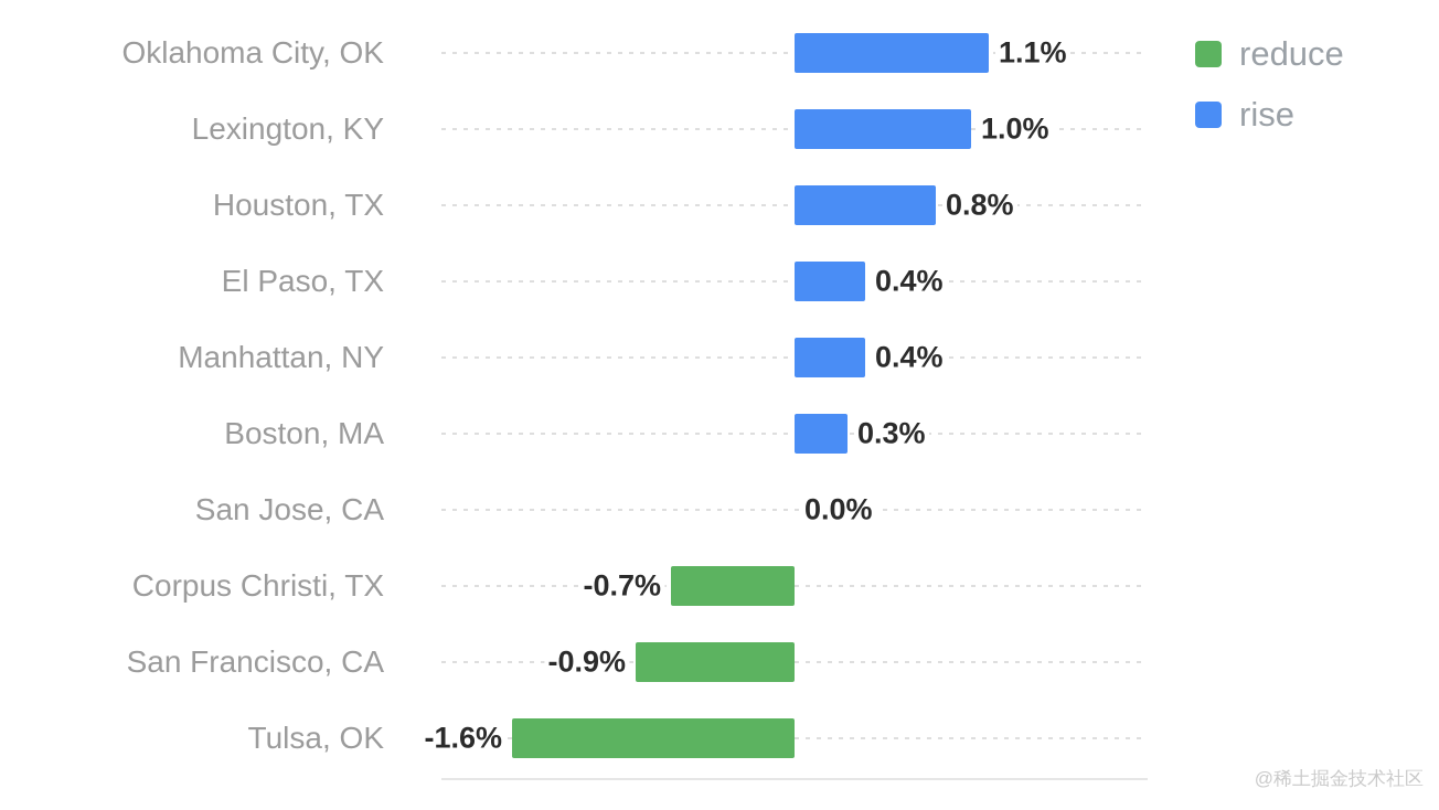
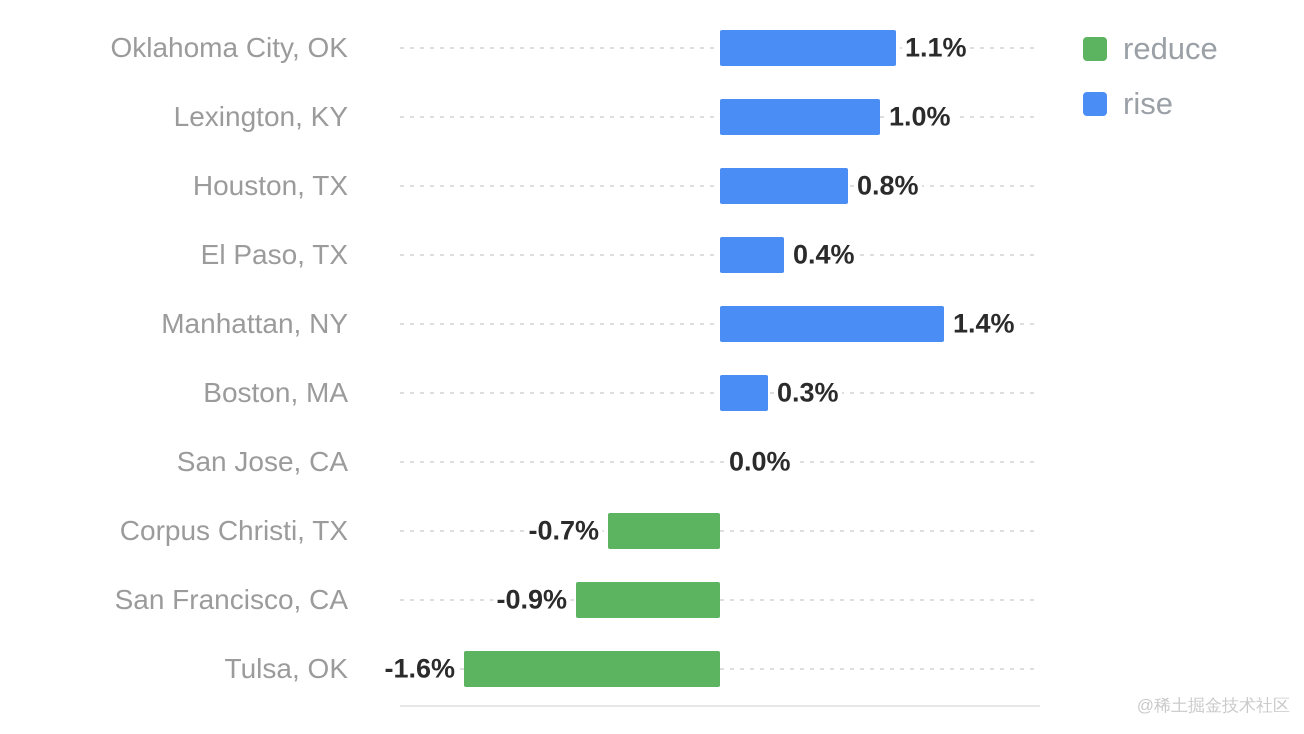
Manhattan, NY: 0.4% -> 1.4%
